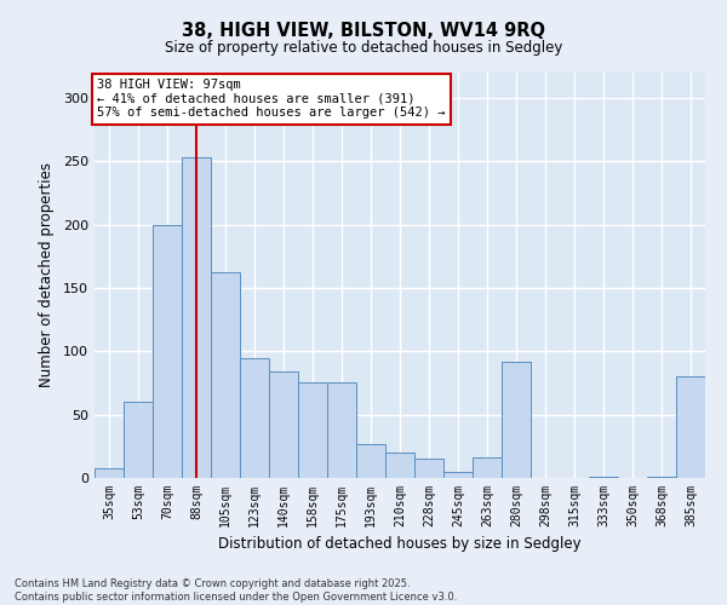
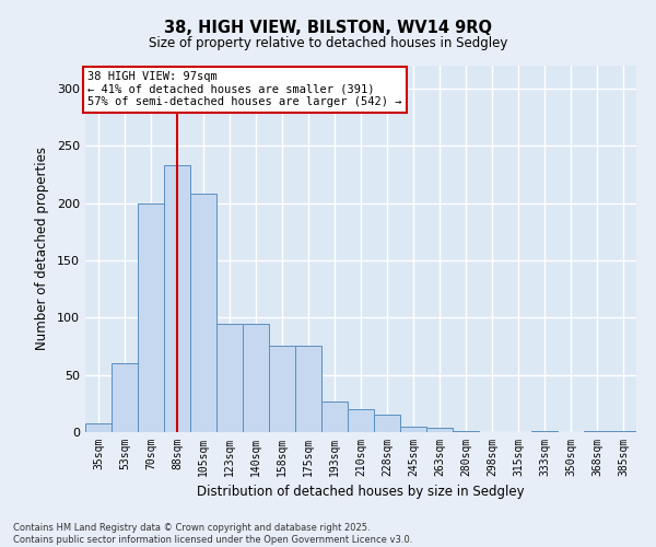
88sqm: 253 -> 233
105sqm: 162 -> 208
140sqm: 84 -> 95
263sqm: 16 -> 4
280sqm: 92 -> 1
385sqm: 80 -> 1
